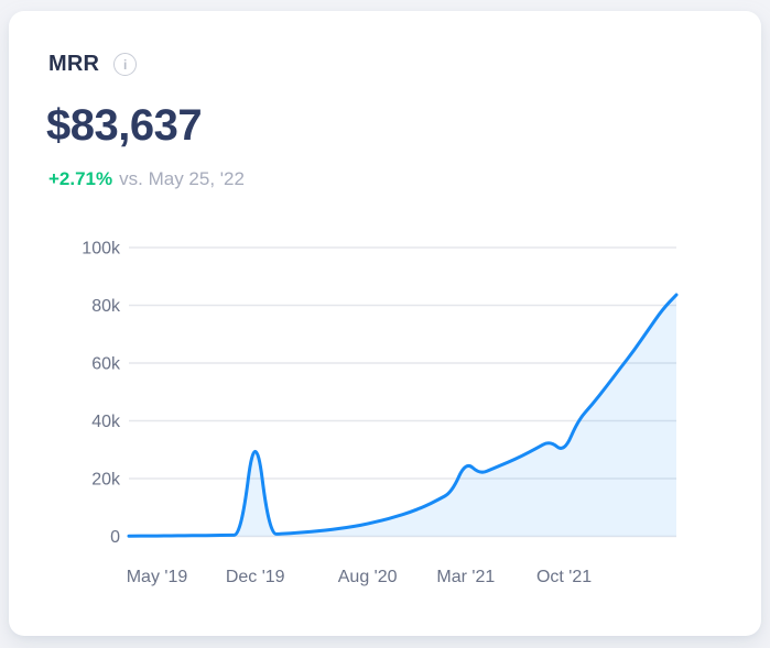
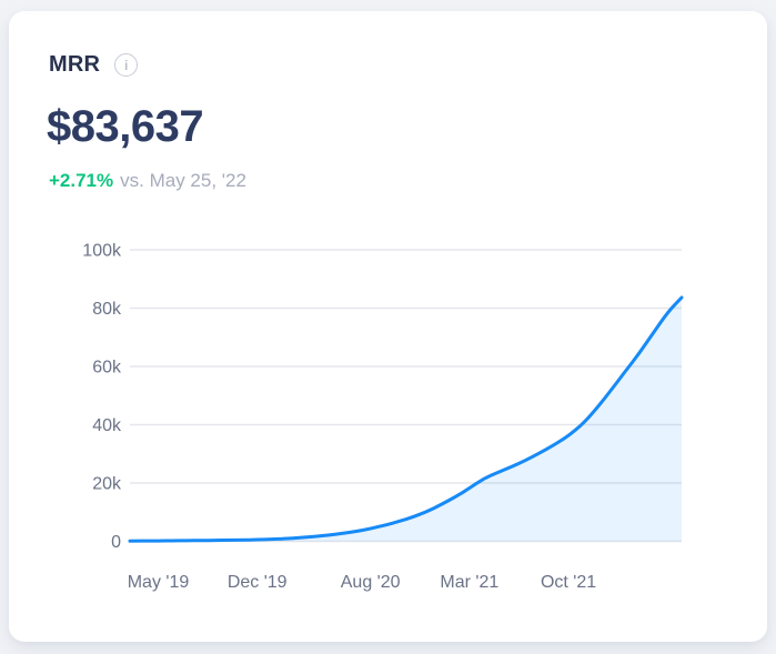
Dec '19: 39k -> 1k
Mar '21: 26k -> 18k
Oct '21: 29k -> 36k
